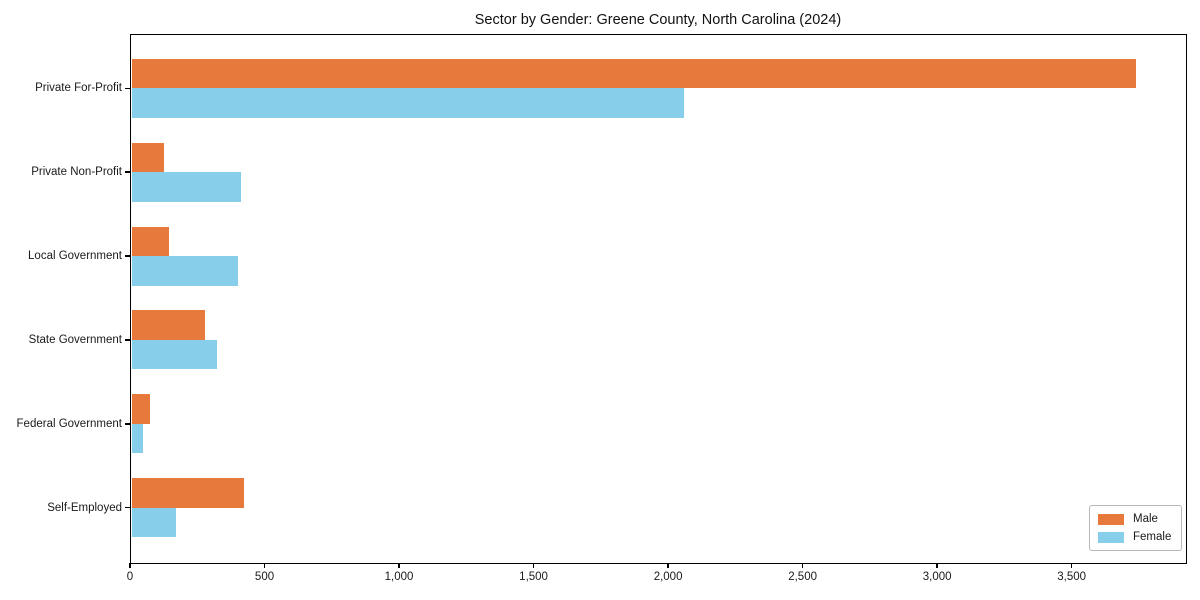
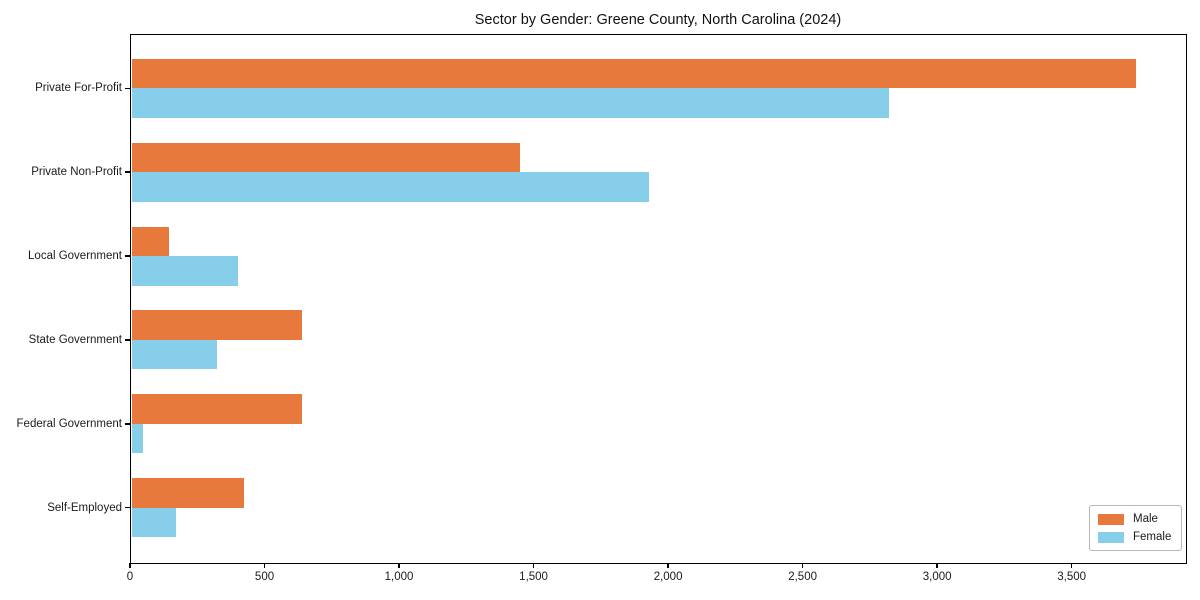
Female/Private For-Profit: 2060 -> 2820
Male/Private Non-Profit: 130 -> 1450
Female/Private Non-Profit: 410 -> 1930
Male/State Government: 280 -> 640
Male/Federal Government: 70 -> 640
